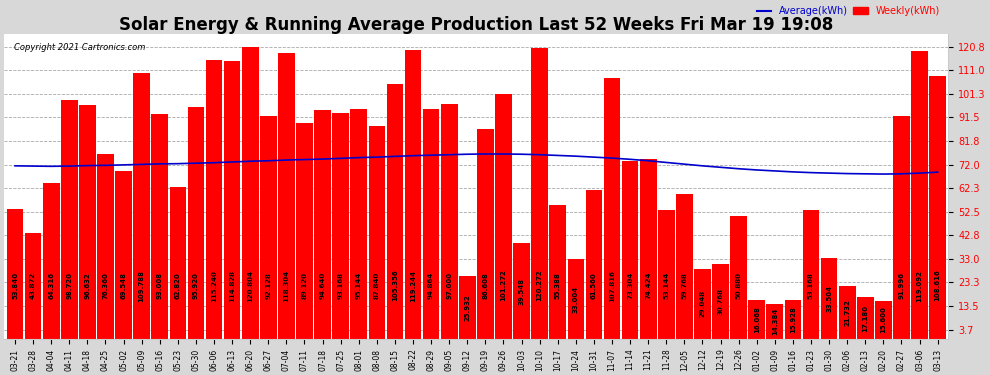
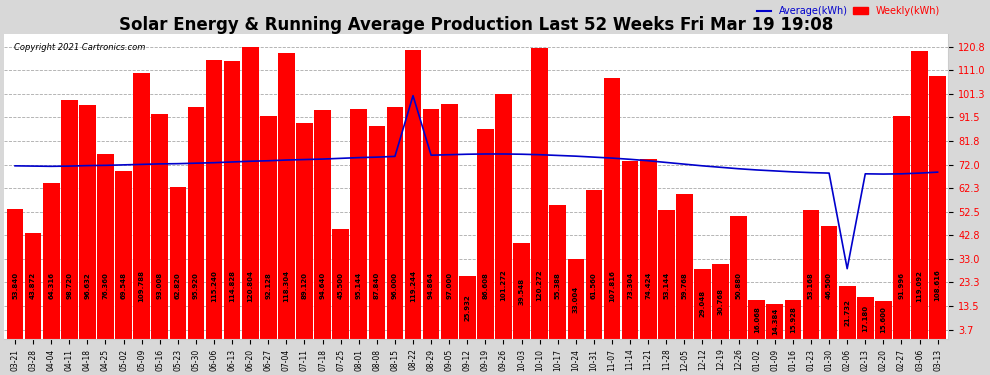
Weekly(kWh)/07-25: 93.2 -> 45.5
Weekly(kWh)/08-15: 105.4 -> 96.0
Average(kWh)/08-22: 75.7 -> 100.5
Weekly(kWh)/01-30: 33.5 -> 46.5
Average(kWh)/02-06: 68.3 -> 29.0
